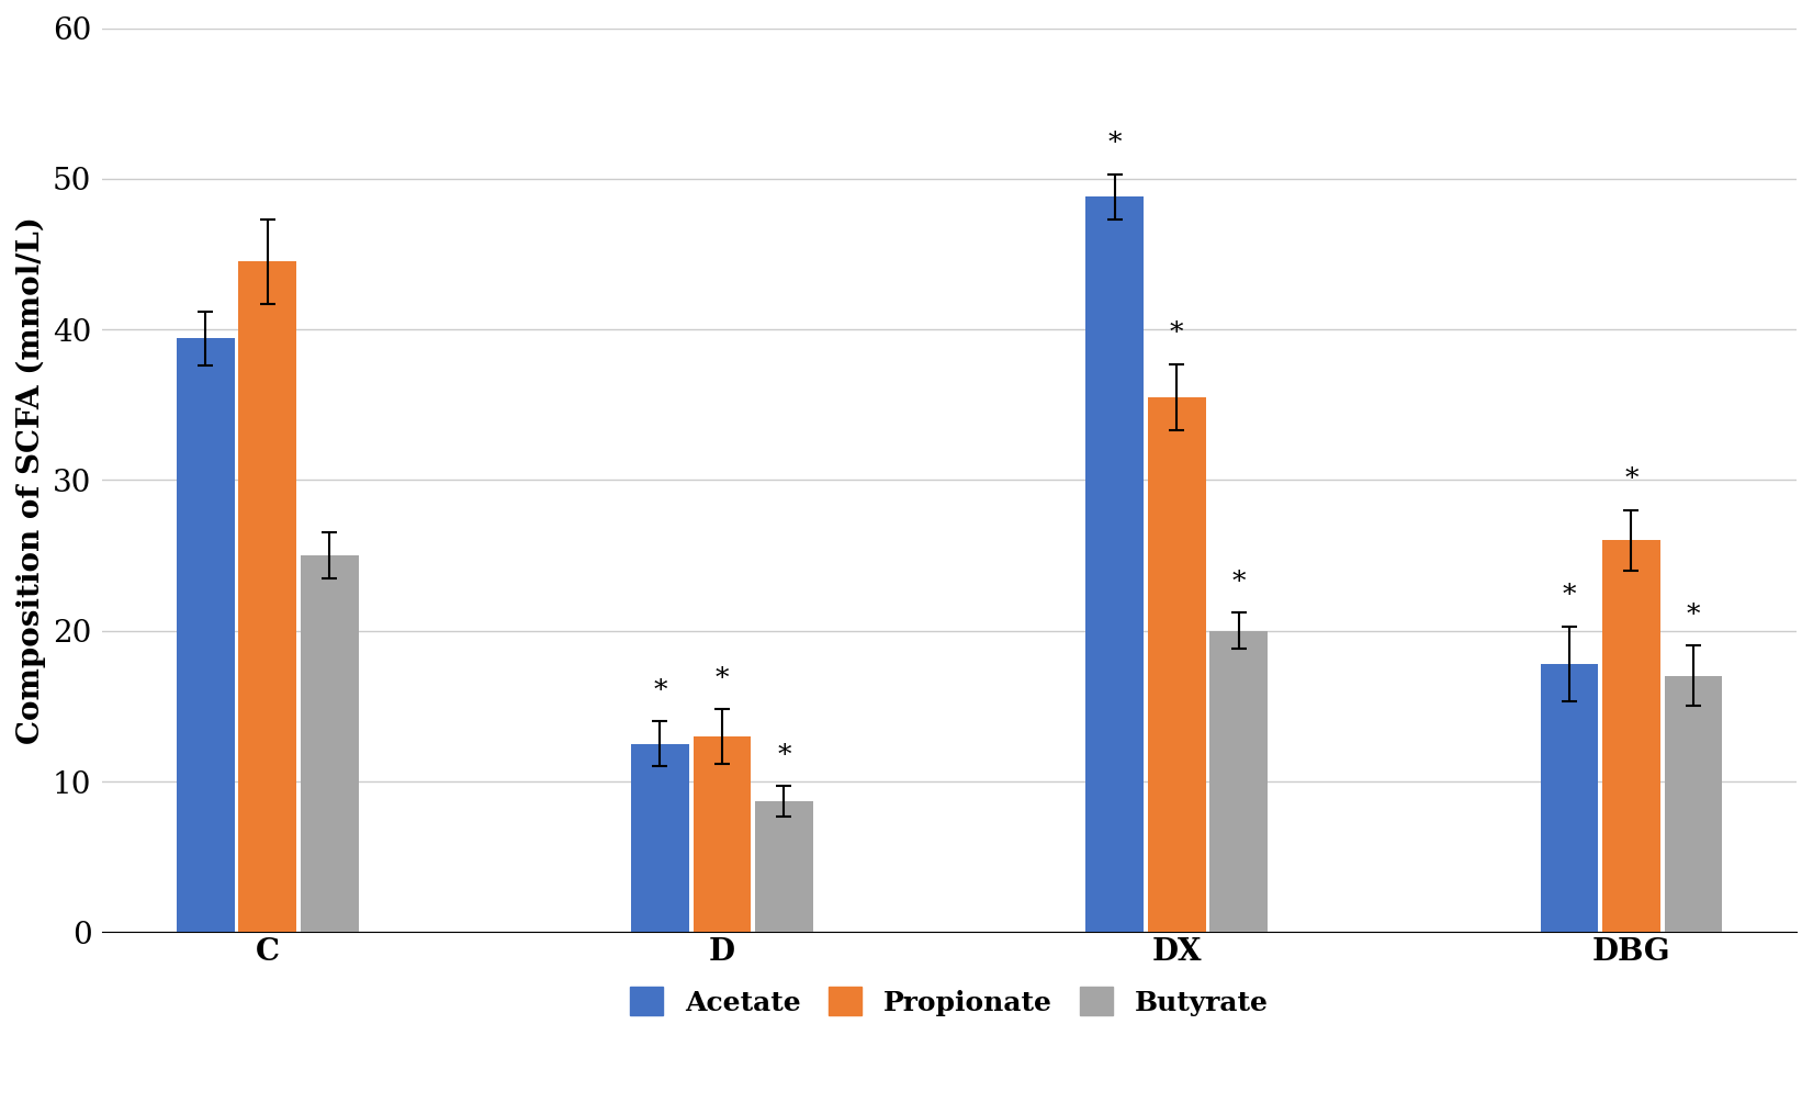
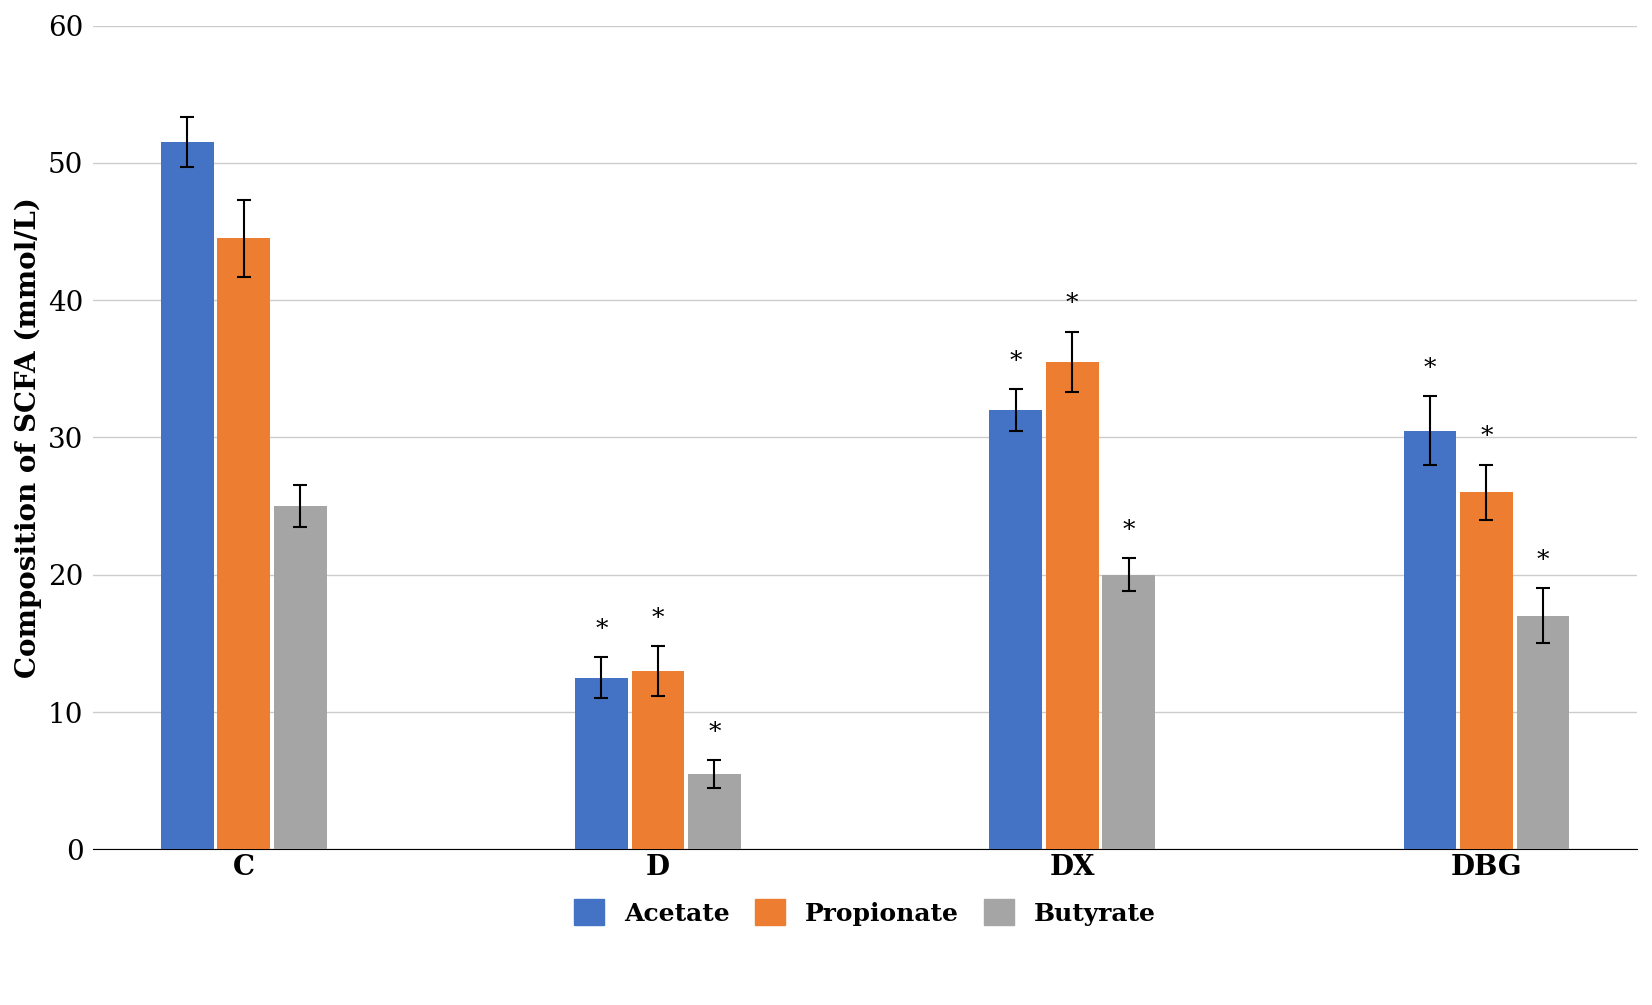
Acetate/C: 39.4 -> 51.5
Butyrate/D: 8.7 -> 5.5
Acetate/DX: 48.8 -> 32.0
Acetate/DBG: 17.8 -> 30.5
